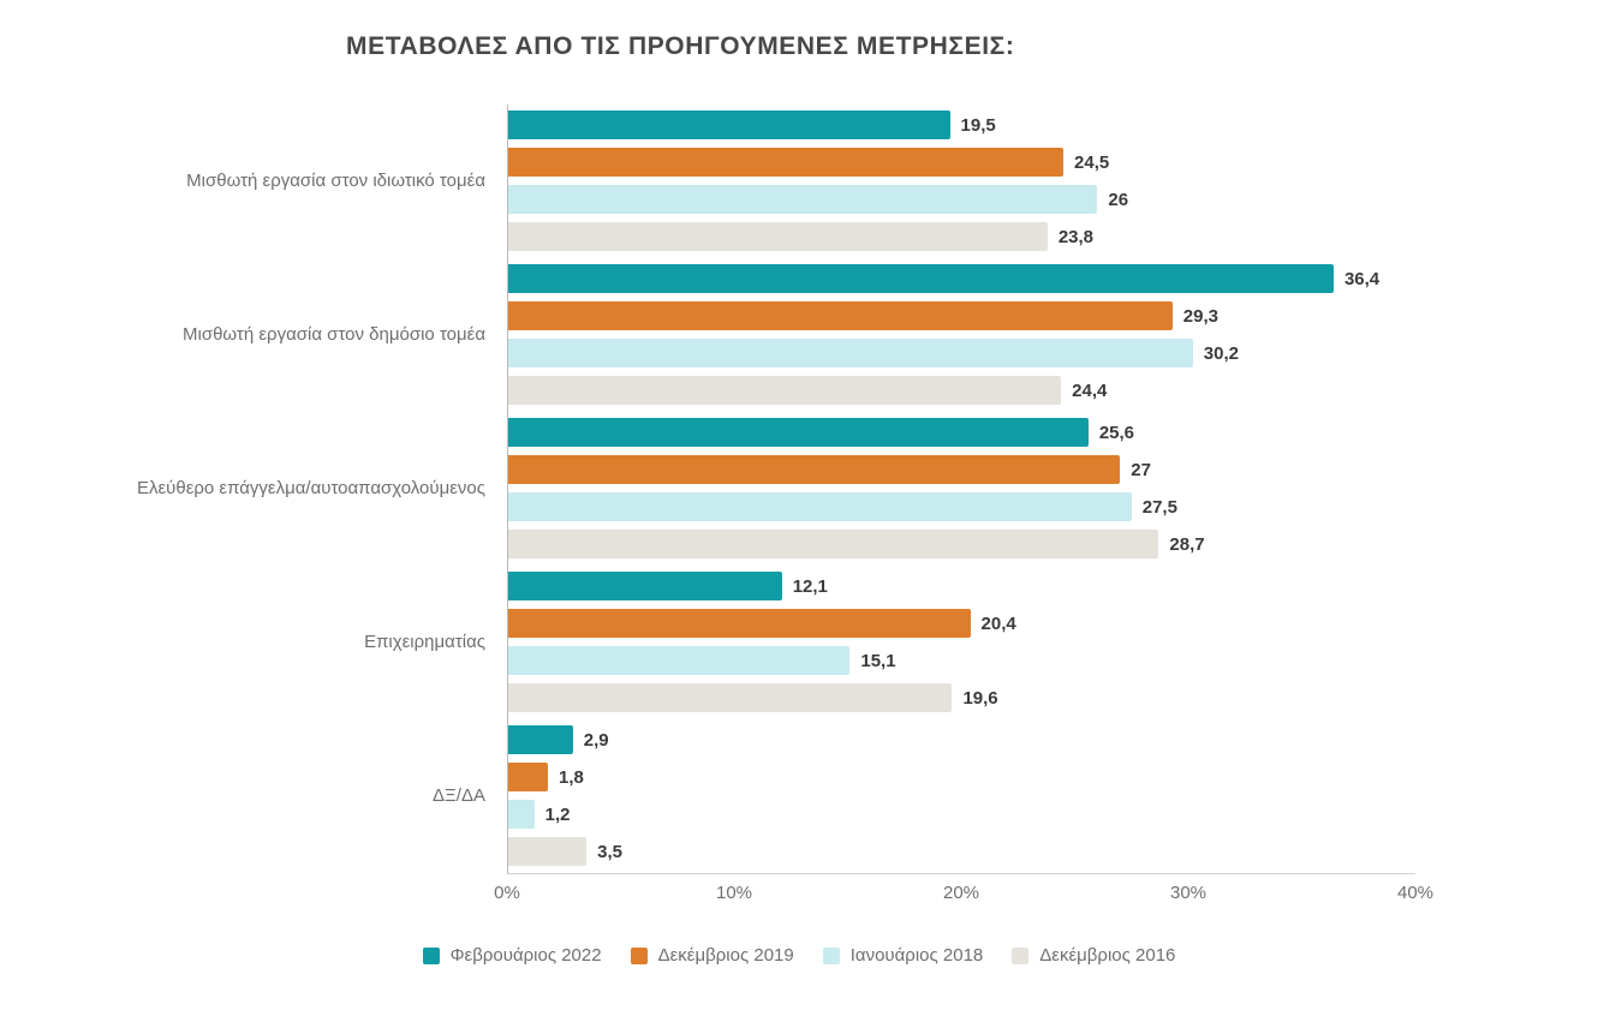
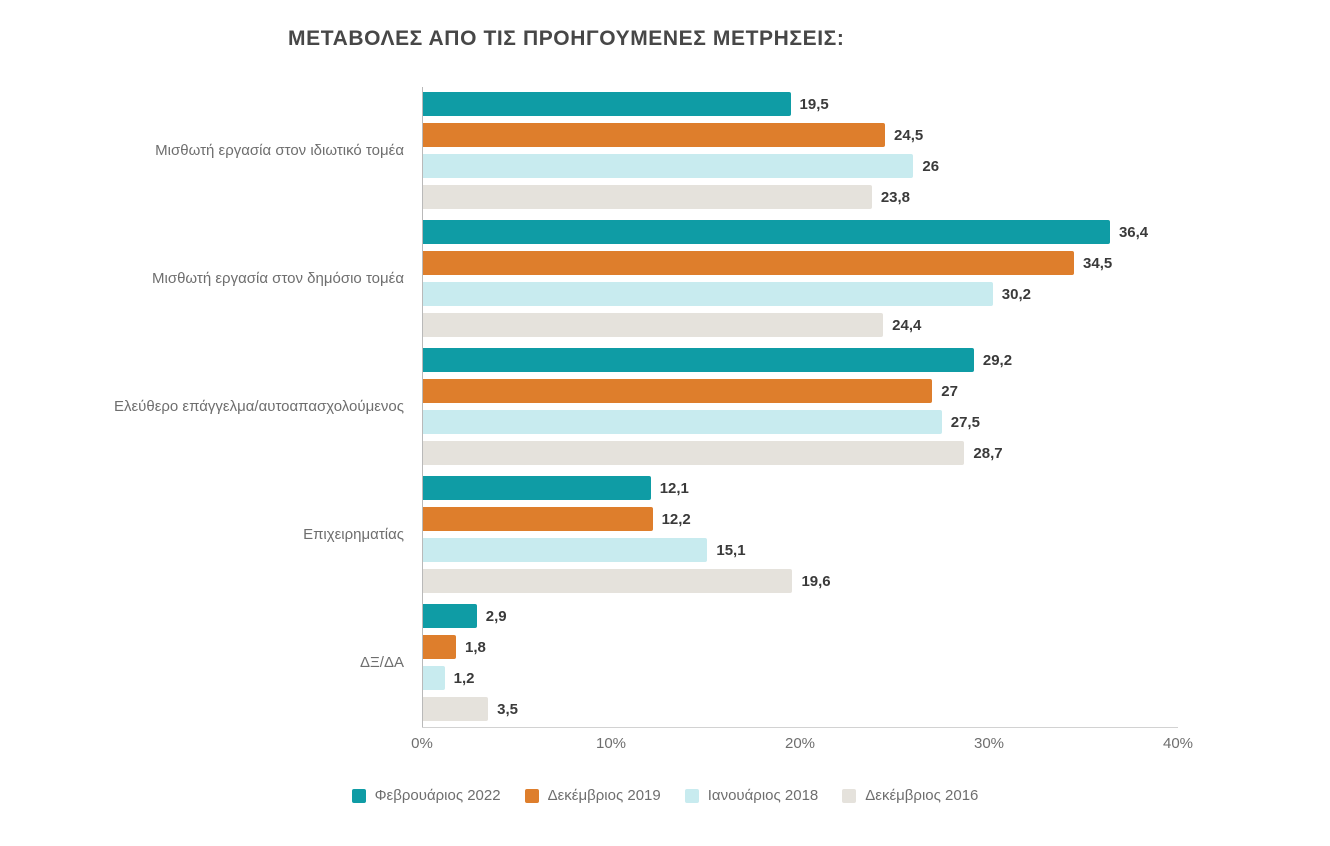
Δεκέμβριος 2019/Μισθωτή εργασία στον δημόσιο τομέα: 29,3 -> 34,5
Φεβρουάριος 2022/Ελεύθερο επάγγελμα/αυτοαπασχολούμενος: 25,6 -> 29,2
Δεκέμβριος 2019/Επιχειρηματίας: 20,4 -> 12,2
